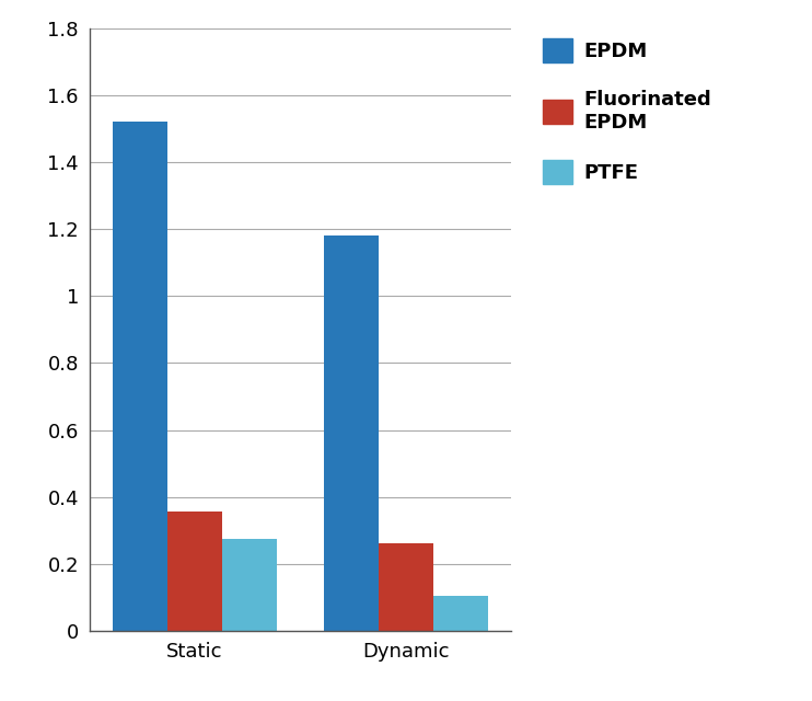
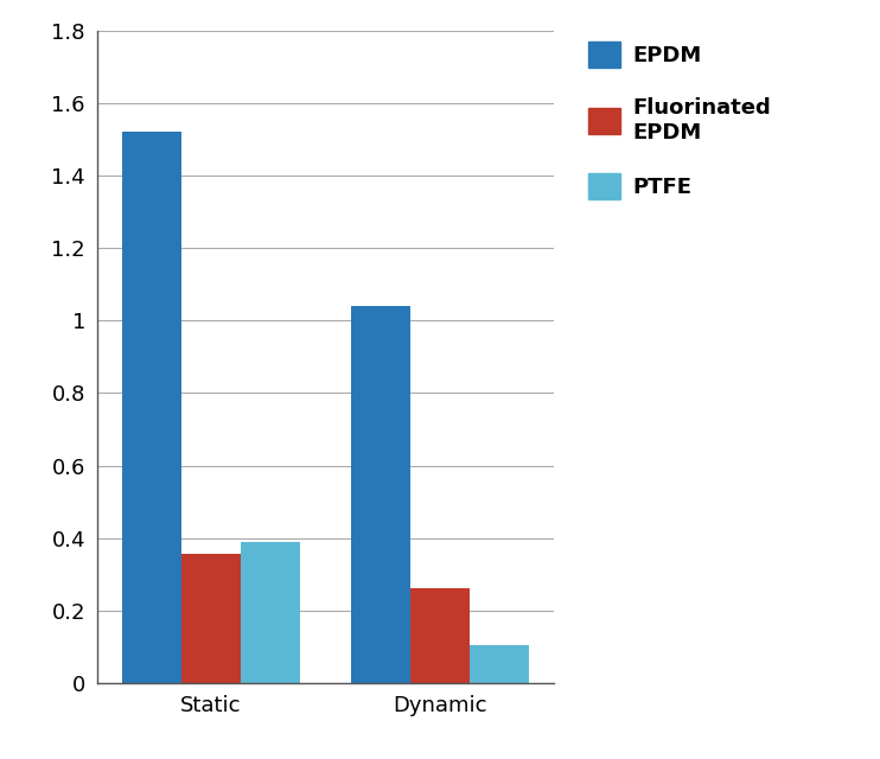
PTFE/Static: 0.275 -> 0.390
EPDM/Dynamic: 1.18 -> 1.04
